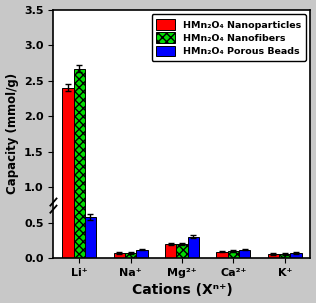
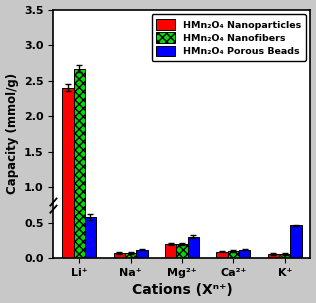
HMn₂O₄ Porous Beads/K⁺: 0.07 -> 0.46
